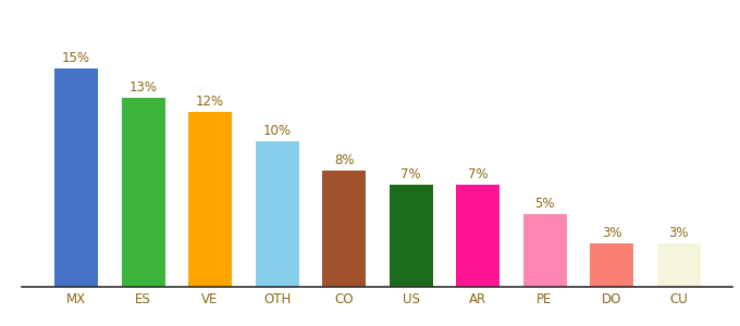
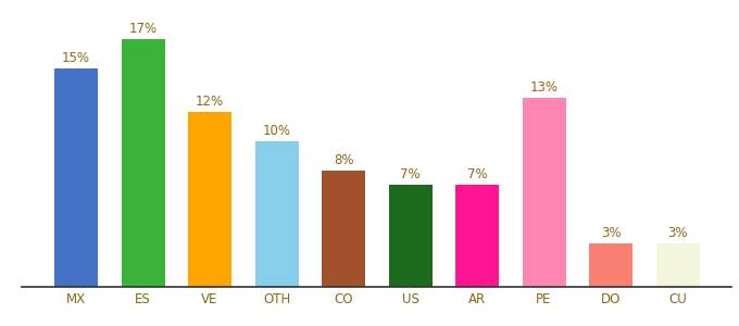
ES: 13% -> 17%
PE: 5% -> 13%
